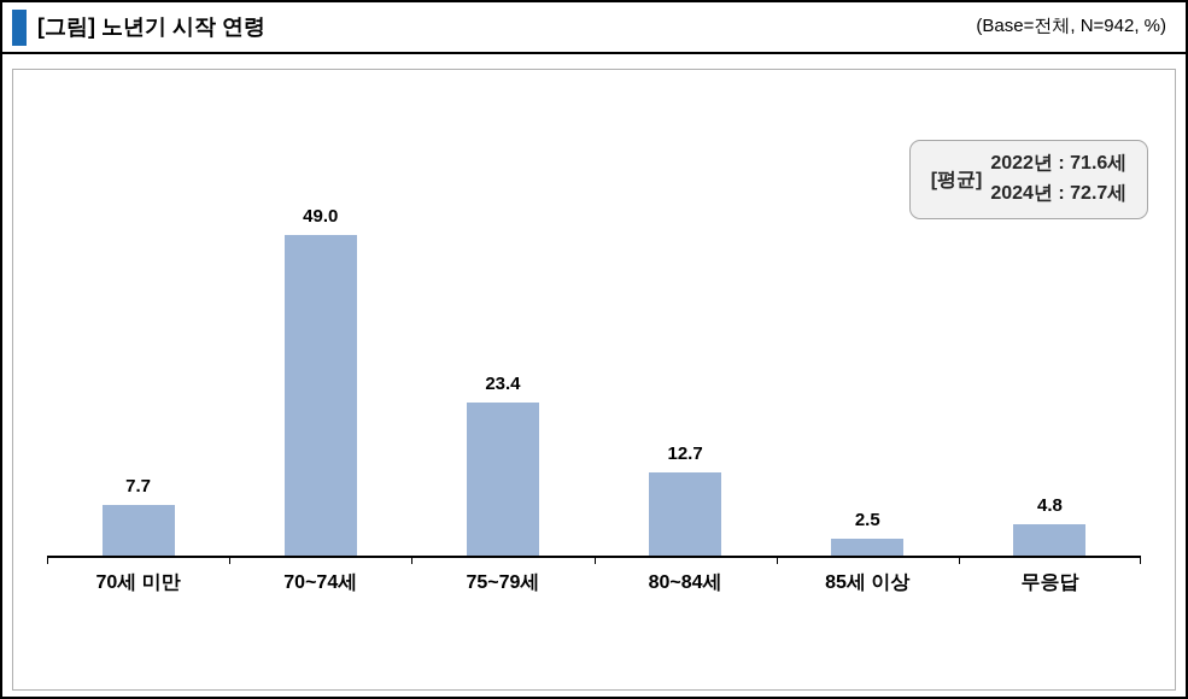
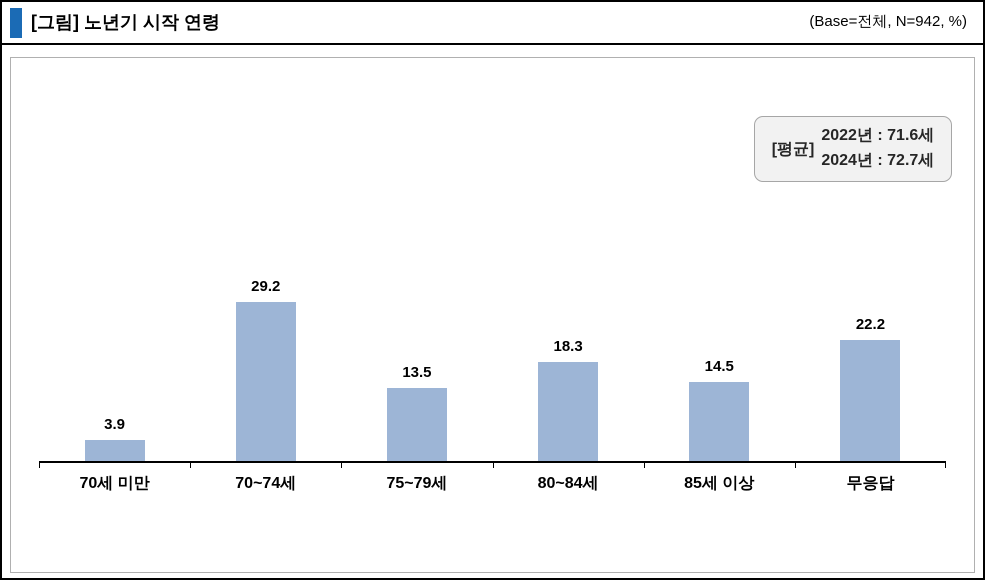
70세 미만: 7.7 -> 3.9
70~74세: 49.0 -> 29.2
75~79세: 23.4 -> 13.5
80~84세: 12.7 -> 18.3
85세 이상: 2.5 -> 14.5
무응답: 4.8 -> 22.2
